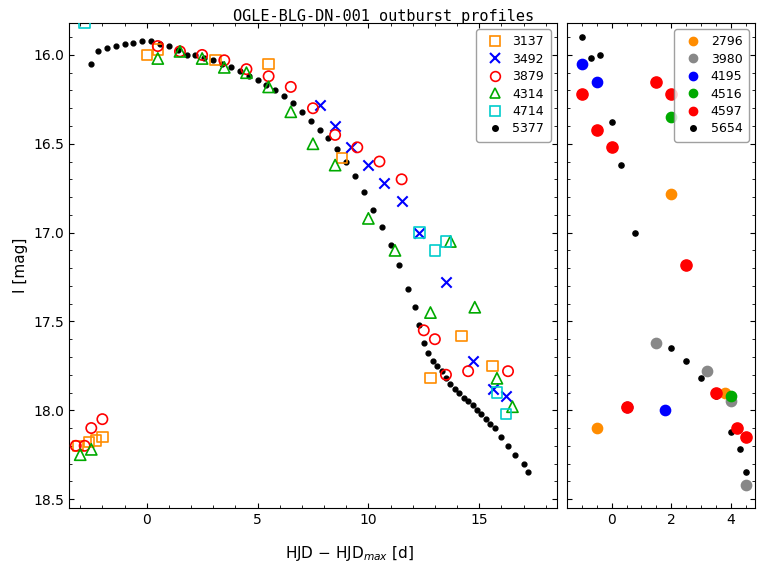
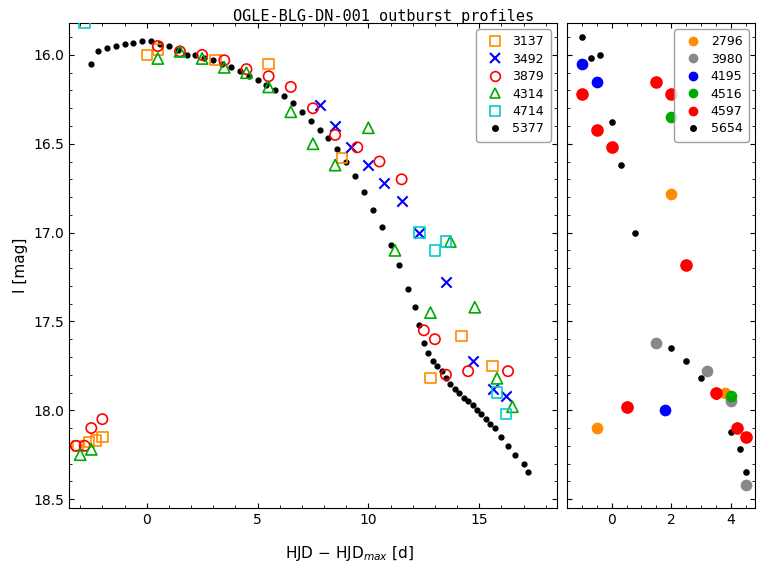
4314/10: 16.92 -> 16.41
